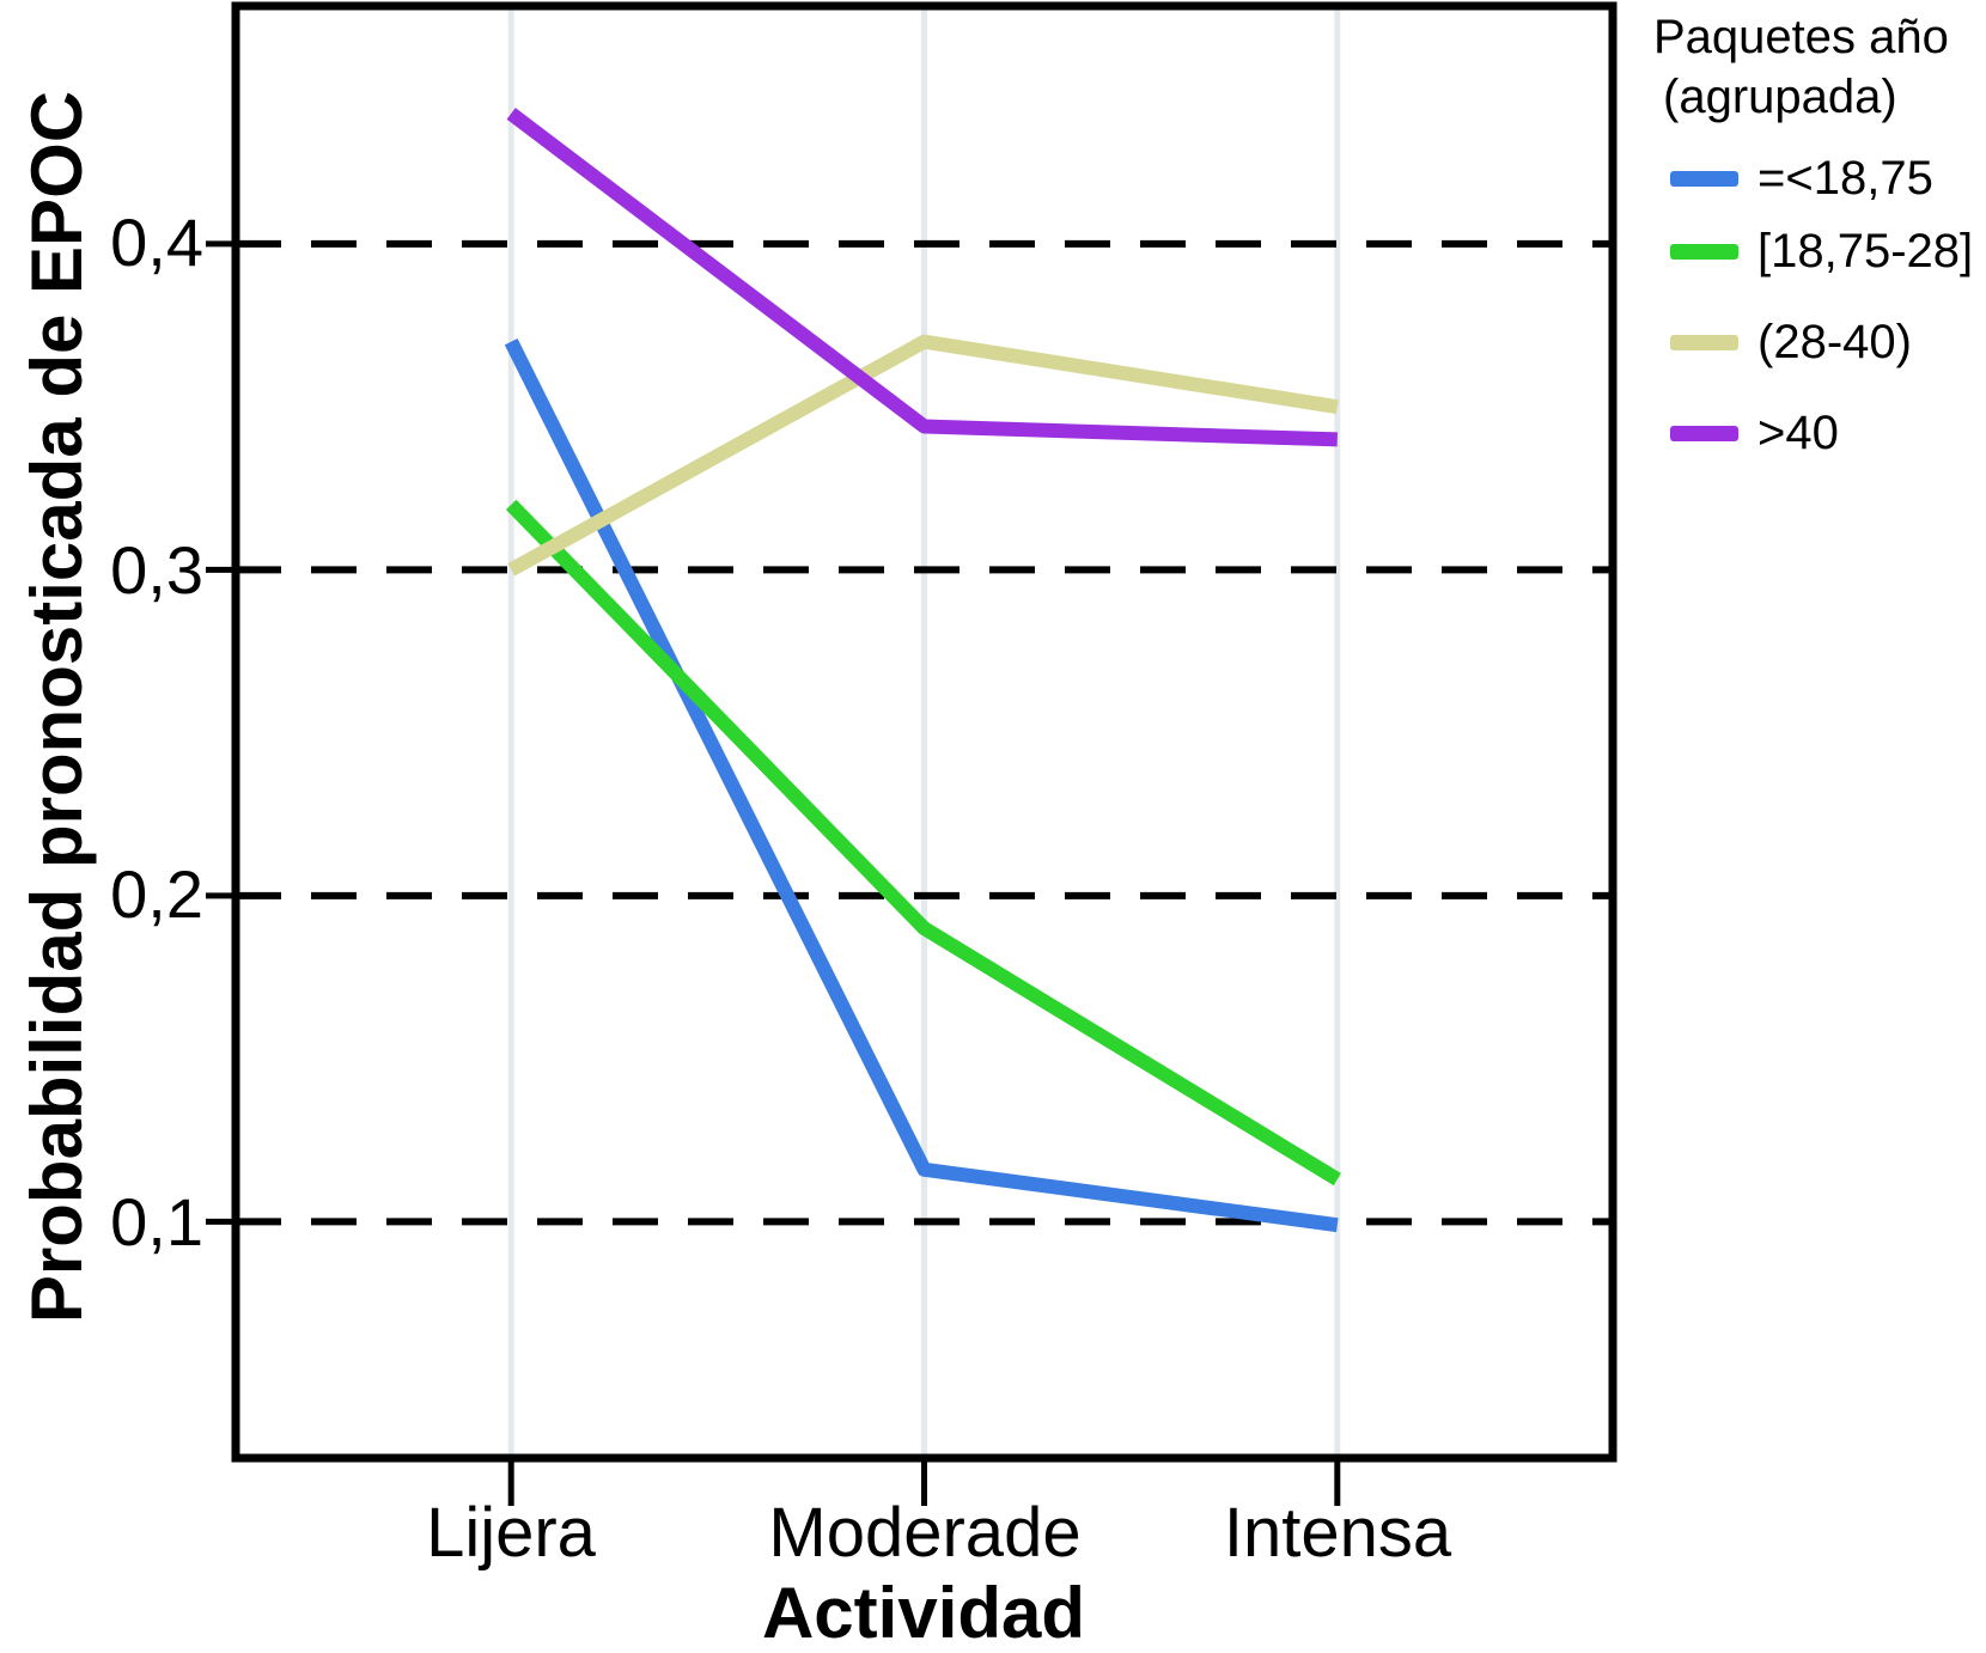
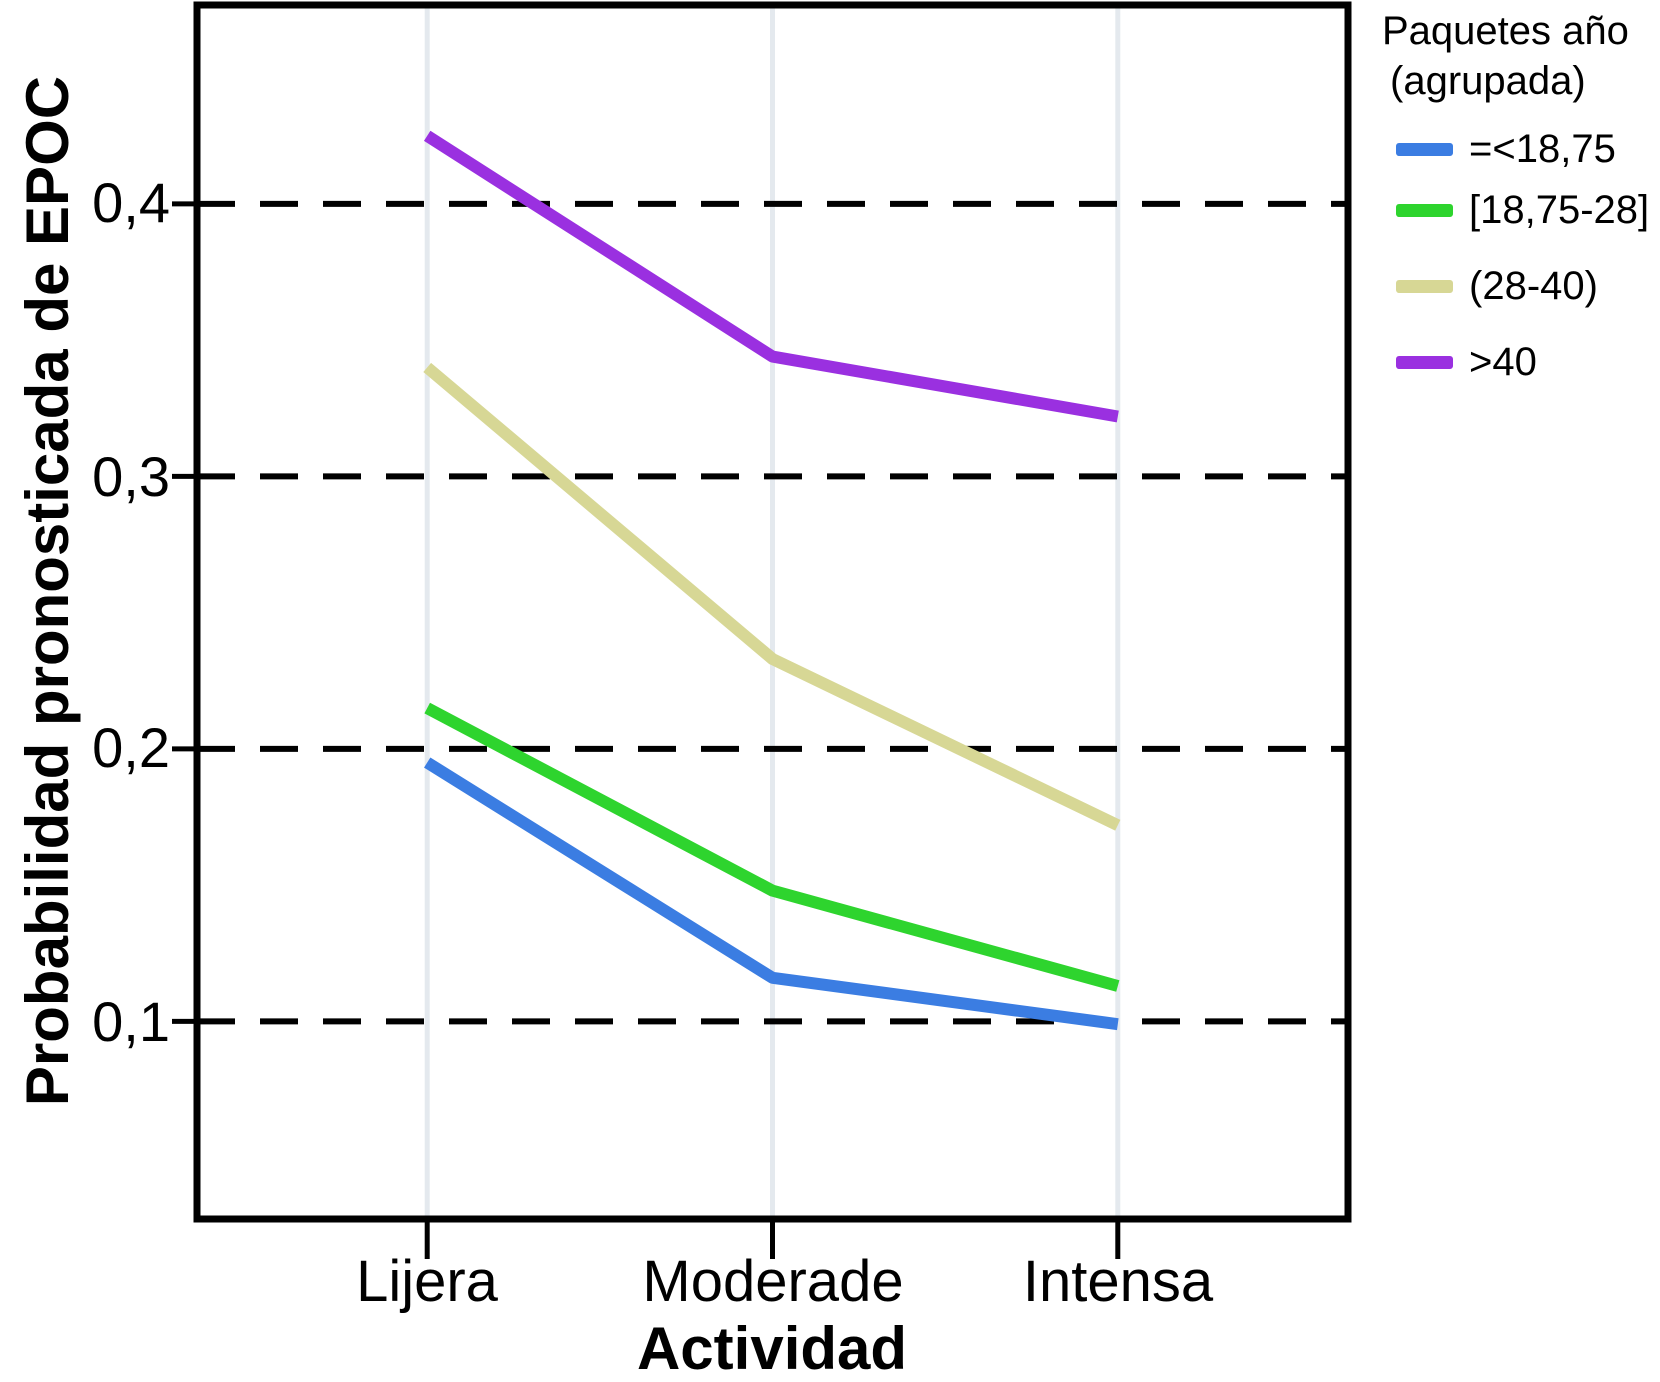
=<18,75/Lijera: 0,37 -> 0,20
[18,75-28]/Lijera: 0,32 -> 0,21
(28-40)/Lijera: 0,30 -> 0,34
>40/Lijera: 0,44 -> 0,42
[18,75-28]/Moderade: 0,19 -> 0,15
(28-40)/Moderade: 0,37 -> 0,23
(28-40)/Intensa: 0,35 -> 0,17
>40/Intensa: 0,34 -> 0,32
